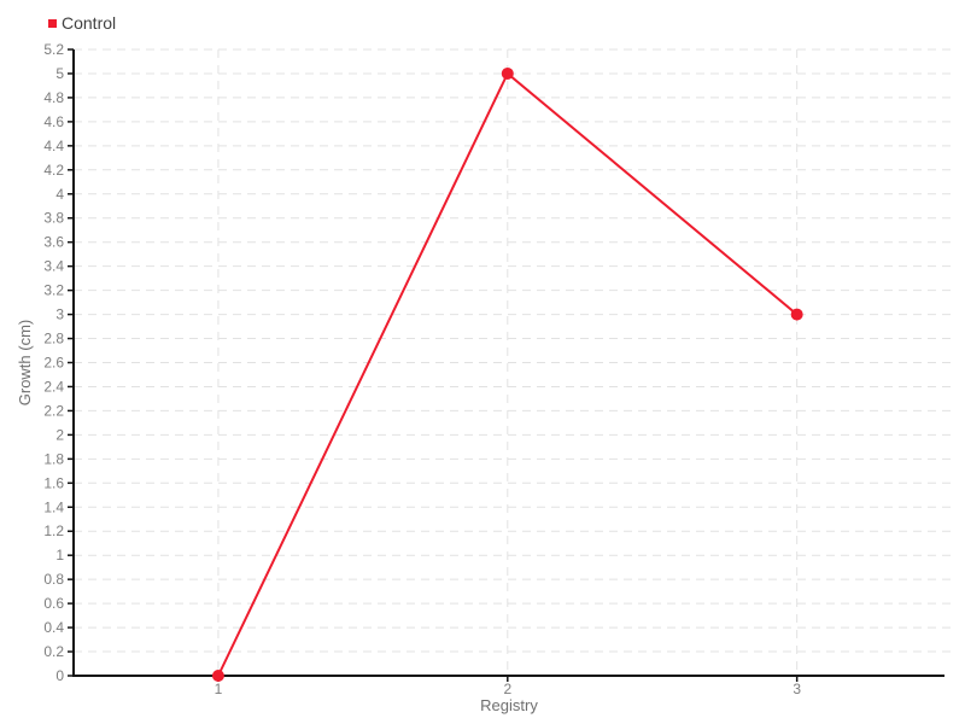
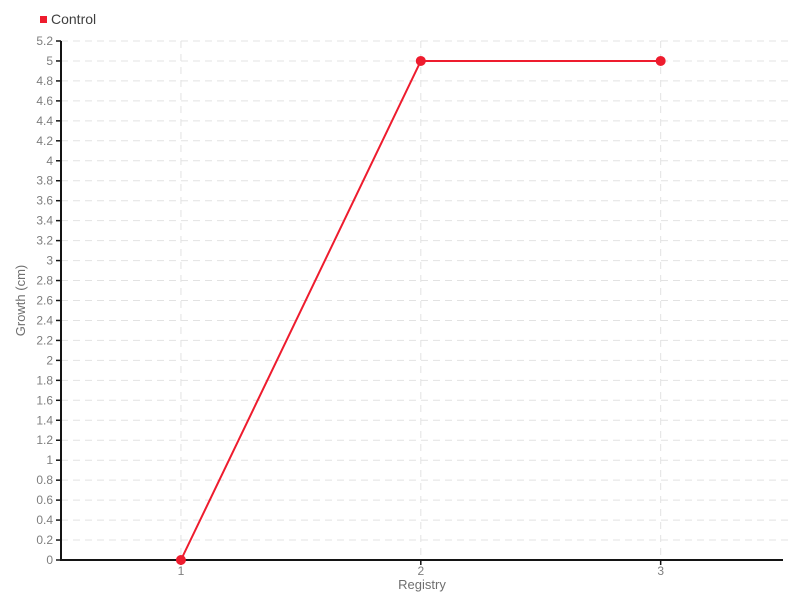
3: 3 -> 5
